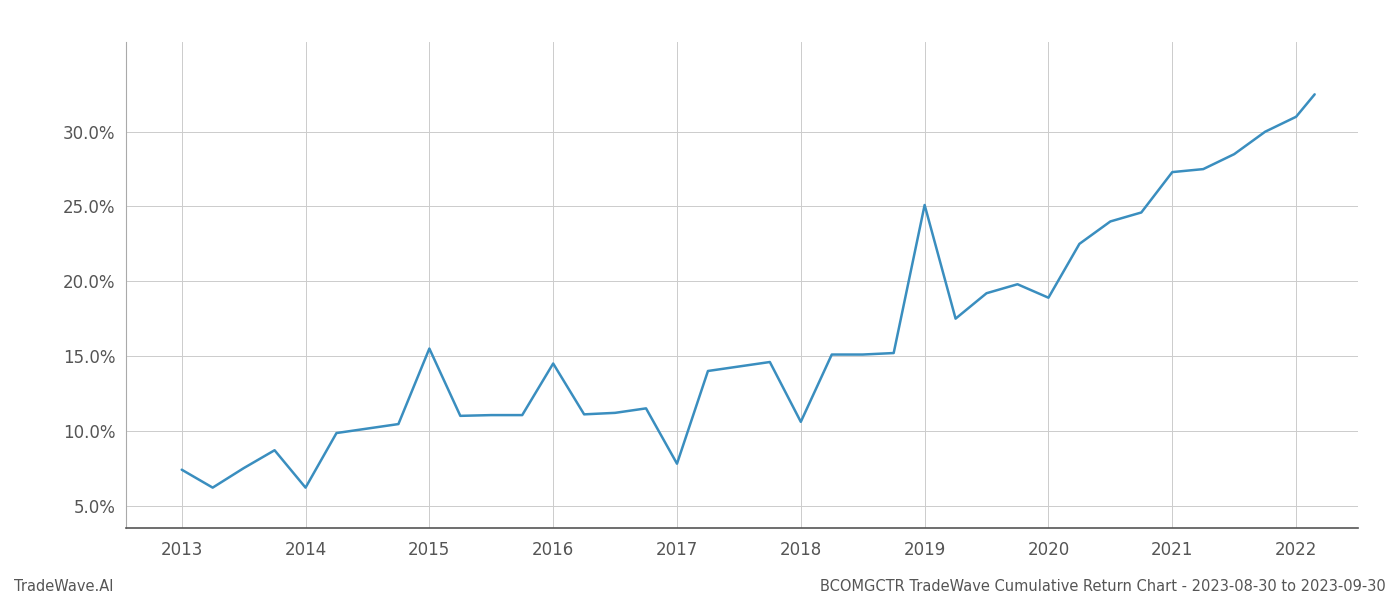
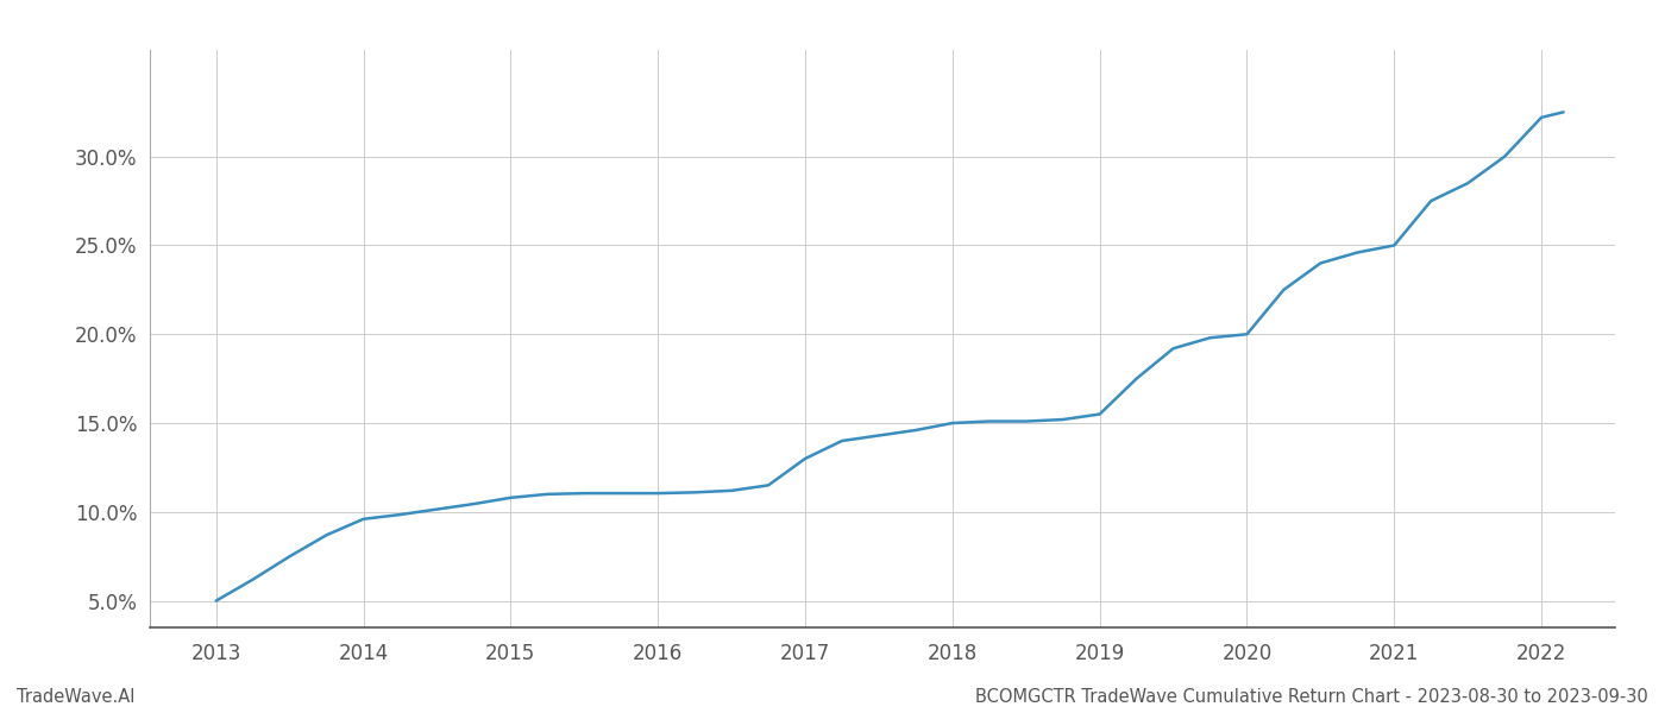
2013: 7.4% -> 5.0%
2014: 6.2% -> 9.6%
2015: 15.5% -> 10.8%
2016: 14.5% -> 11.1%
2017: 7.8% -> 13.0%
2018: 10.6% -> 15.0%
2019: 25.1% -> 15.5%
2020: 18.9% -> 20.0%
2021: 27.3% -> 25.0%
2022: 31.0% -> 32.2%
